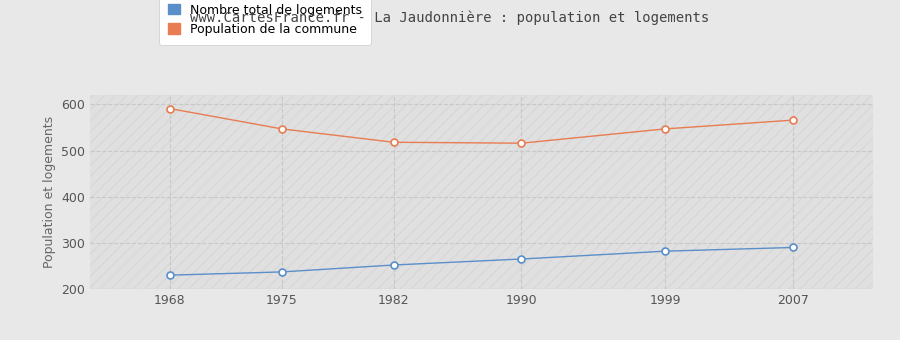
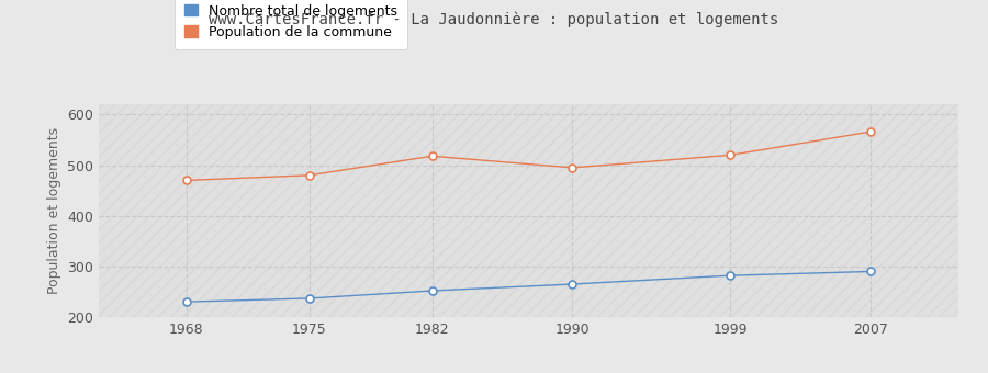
Population de la commune/1968: 591 -> 470
Population de la commune/1975: 547 -> 480
Population de la commune/1990: 516 -> 495
Population de la commune/1999: 547 -> 520
